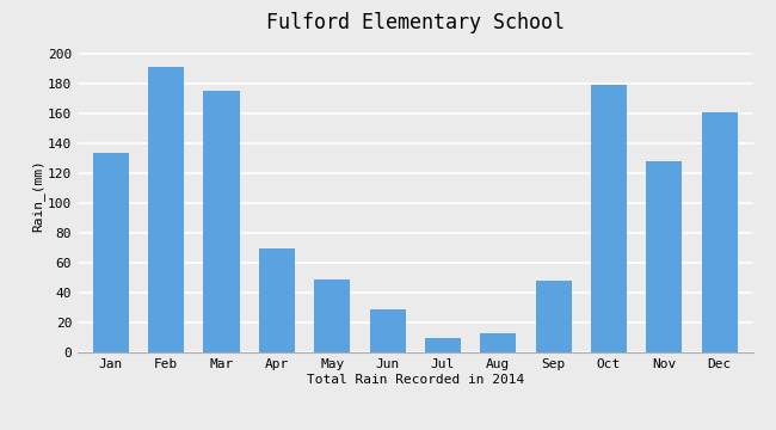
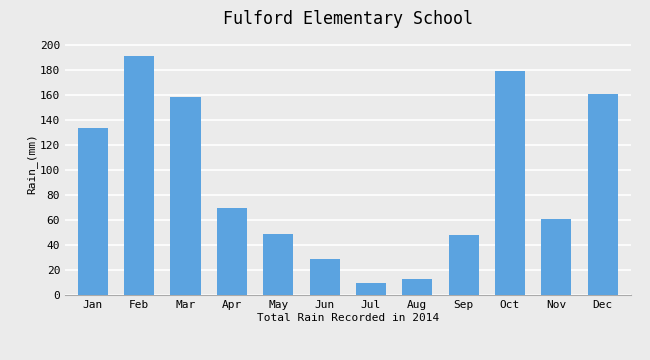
Mar: 175 -> 158
Nov: 128 -> 61
